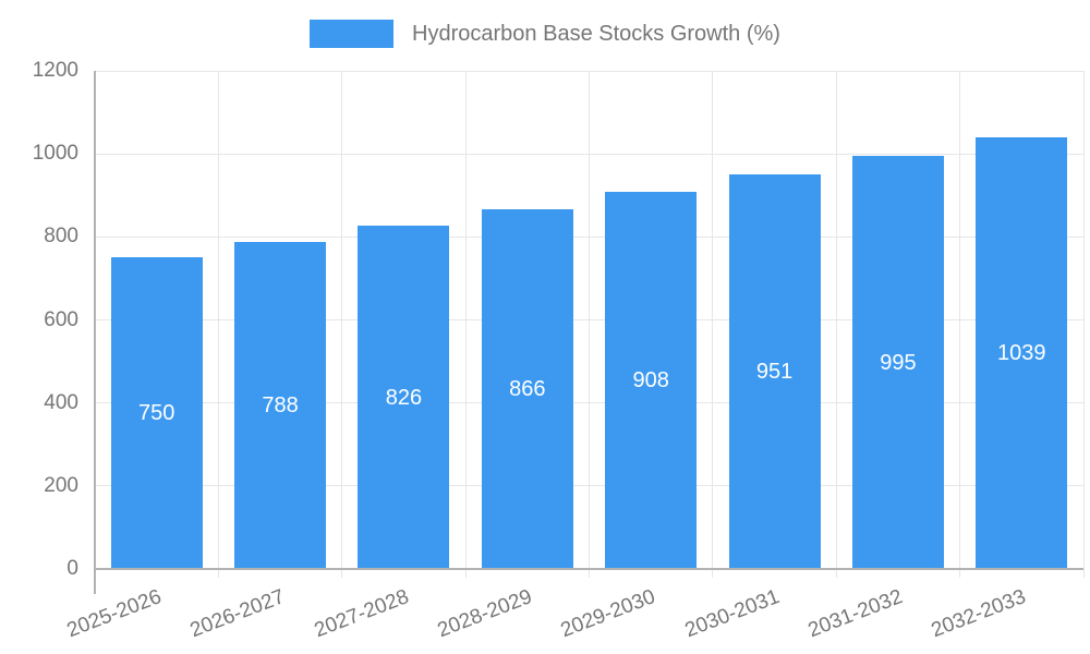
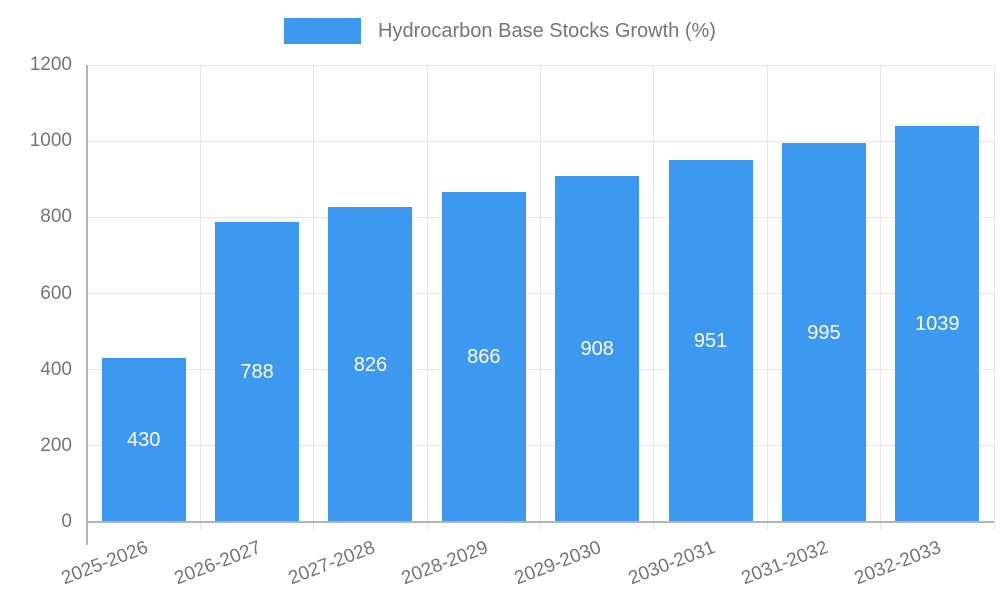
2025-2026: 750 -> 430
